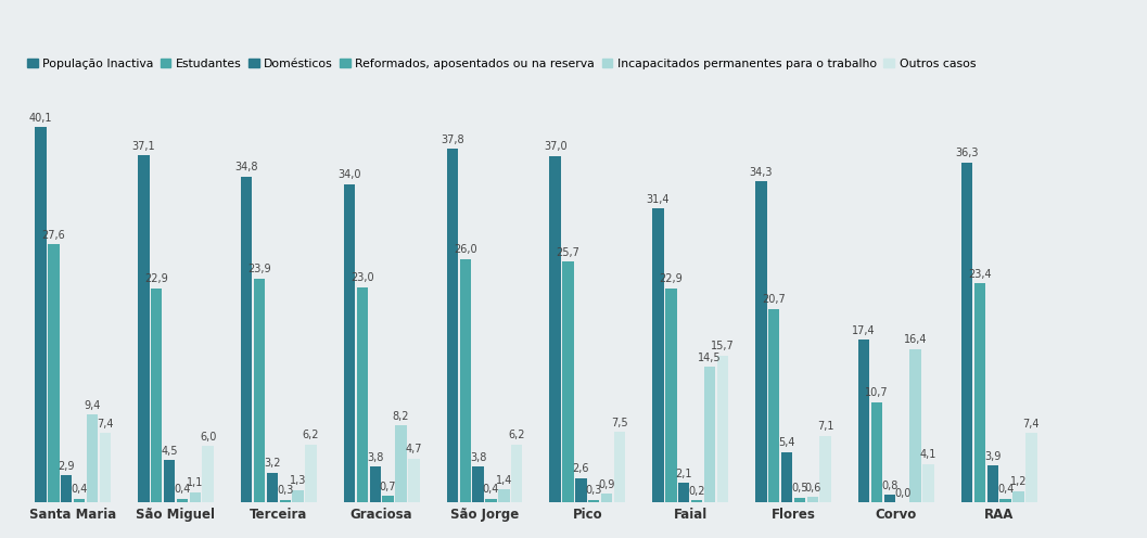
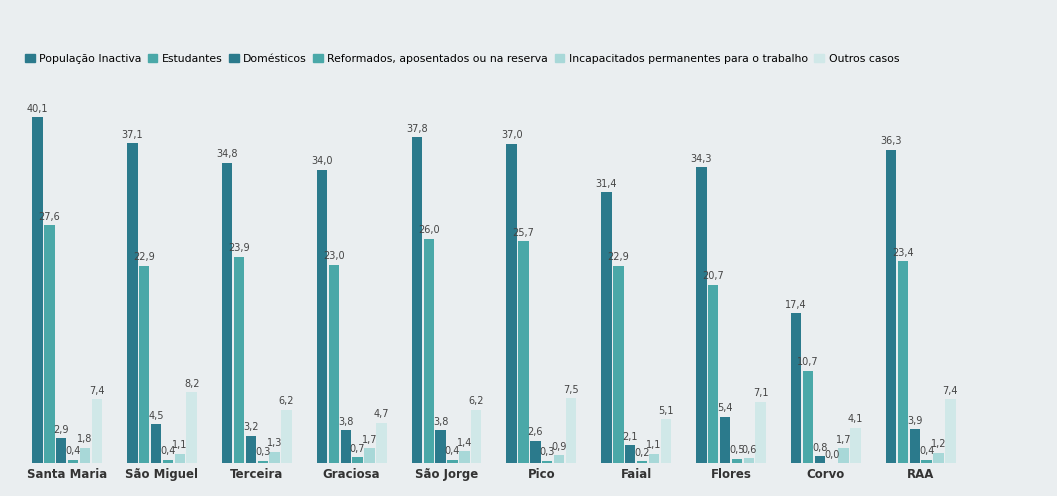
Incapacitados permanentes para o trabalho/Santa Maria: 9,4 -> 1,8
Outros casos/São Miguel: 6,0 -> 8,2
Incapacitados permanentes para o trabalho/Graciosa: 8,2 -> 1,7
Incapacitados permanentes para o trabalho/Faial: 14,5 -> 1,1
Outros casos/Faial: 15,7 -> 5,1
Incapacitados permanentes para o trabalho/Corvo: 16,4 -> 1,7
